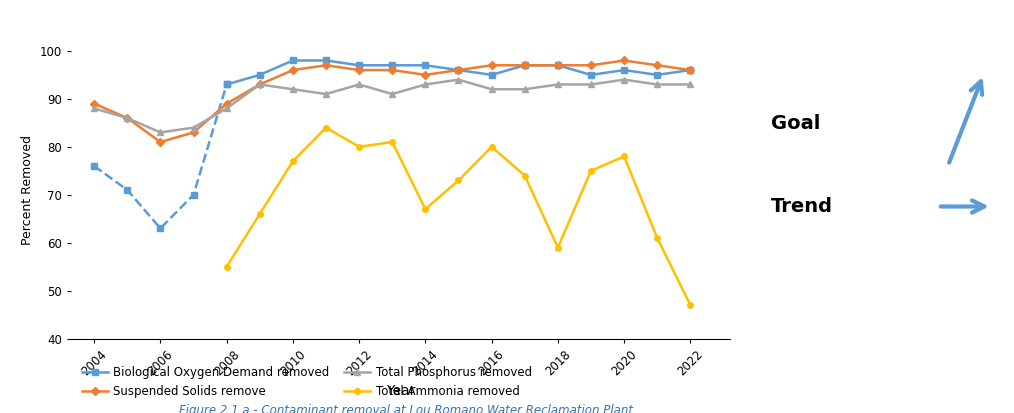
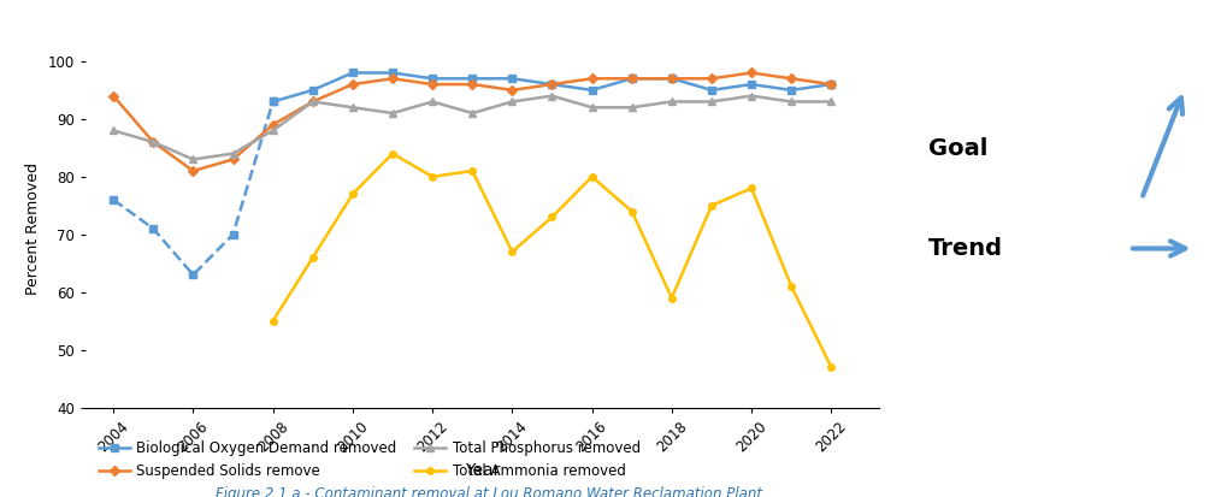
Suspended Solids remove/2004: 89 -> 94
